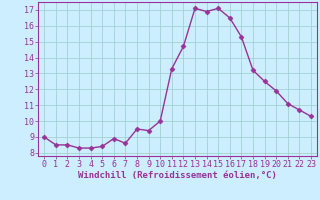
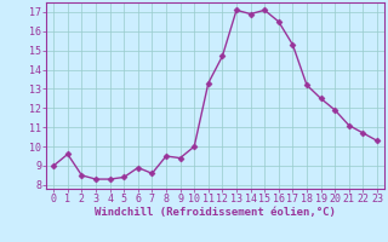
1: 8.5 -> 9.6
